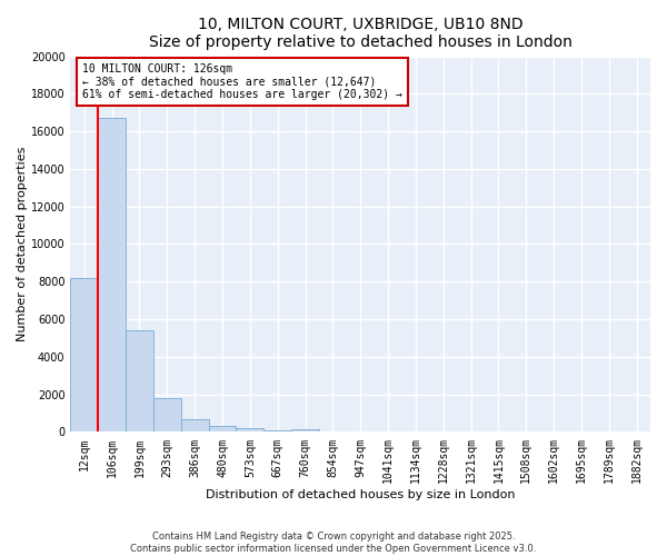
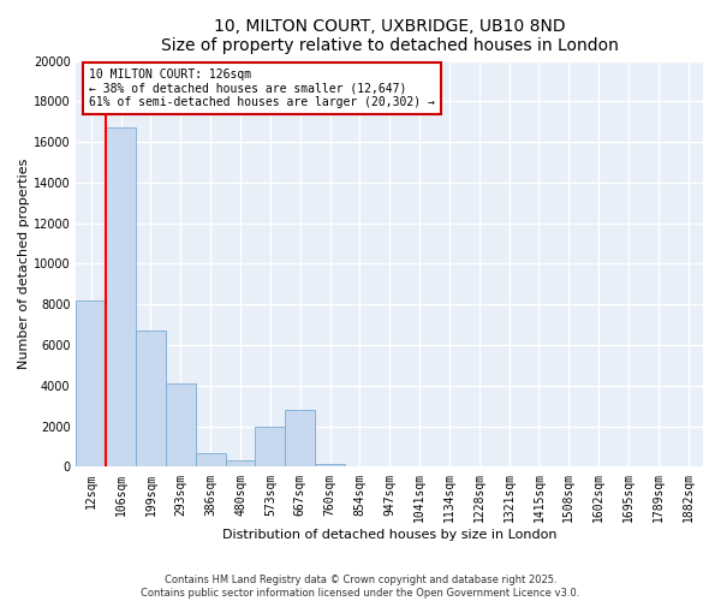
199sqm: 5400 -> 6700
293sqm: 1800 -> 4100
573sqm: 200 -> 2000
667sqm: 100 -> 2800
